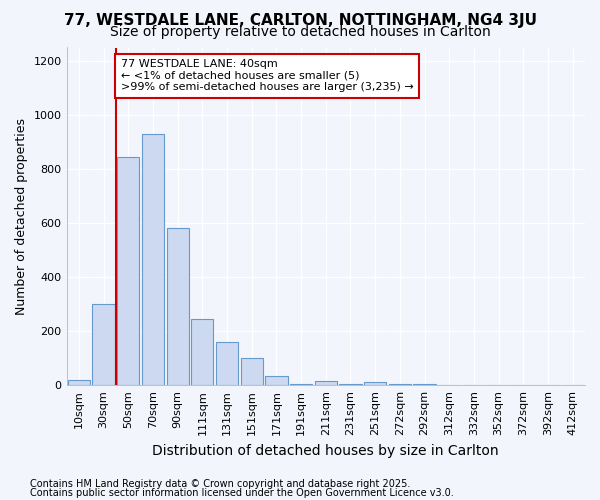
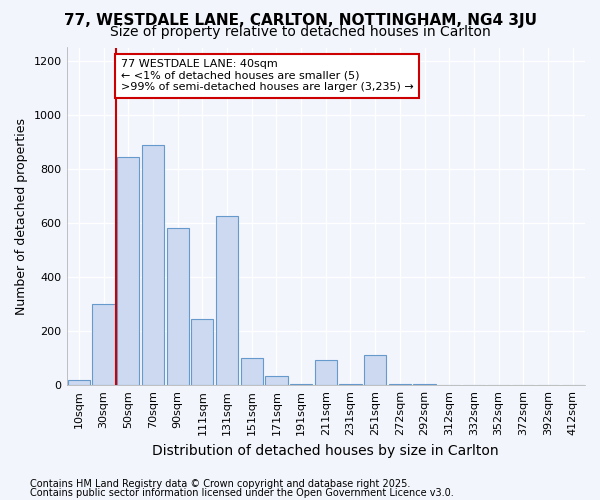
70sqm: 930 -> 890
131sqm: 160 -> 625
211sqm: 15 -> 95
251sqm: 10 -> 110
